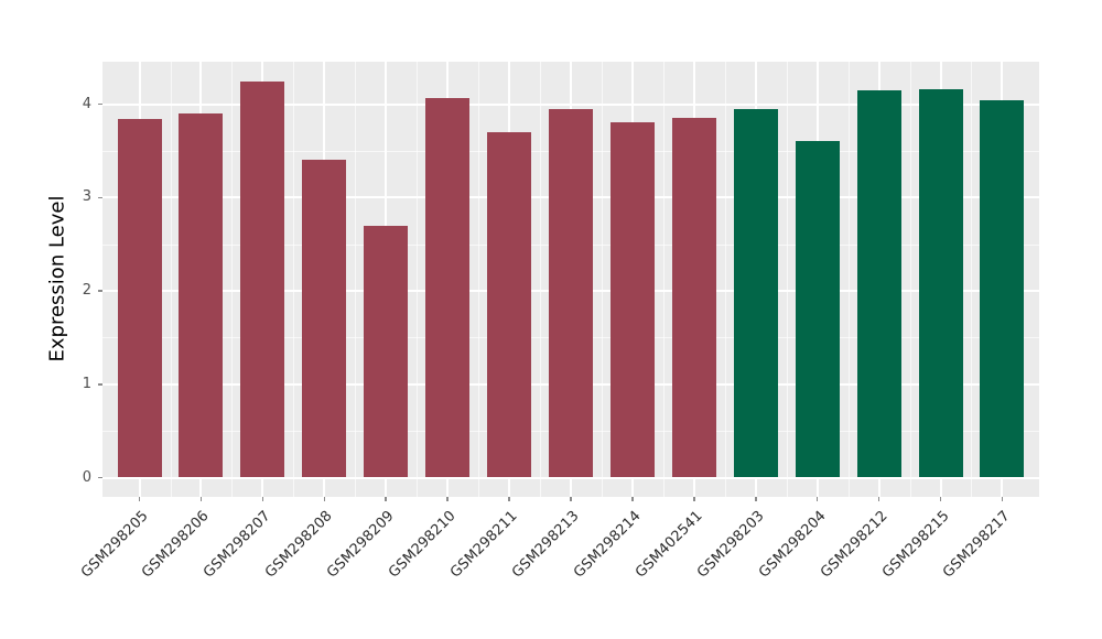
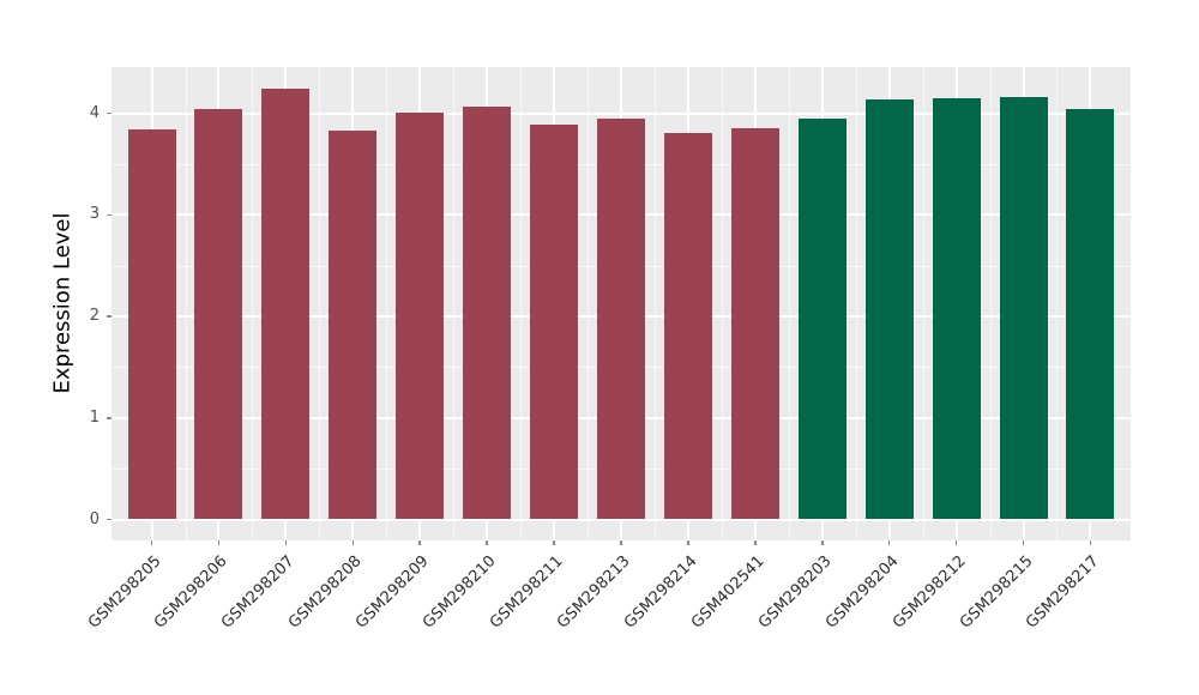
GSM298206: 3.9 -> 4.0
GSM298208: 3.4 -> 3.8
GSM298209: 2.7 -> 4.0
GSM298211: 3.7 -> 3.9
GSM298204: 3.6 -> 4.1
